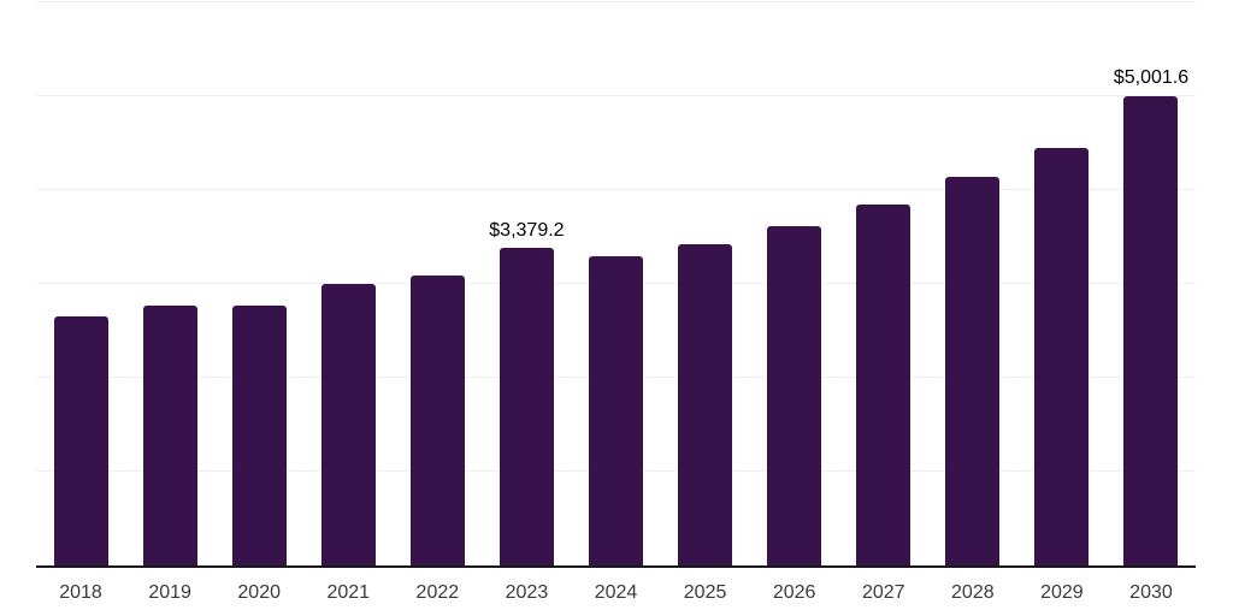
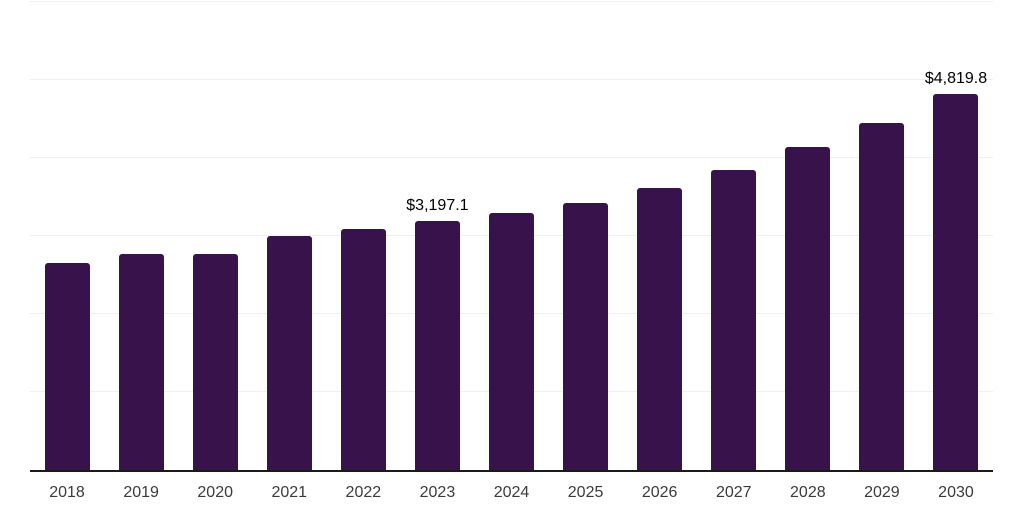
2023: $3,379.2 -> $3,197.1
2030: $5,001.6 -> $4,819.8
